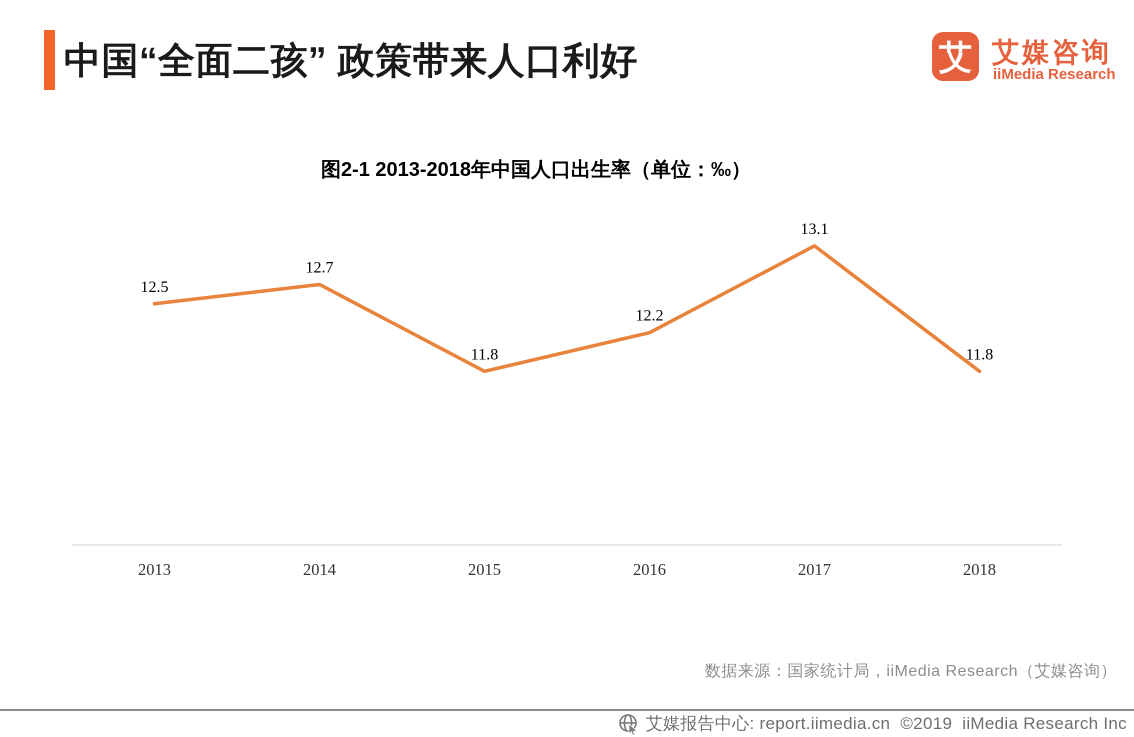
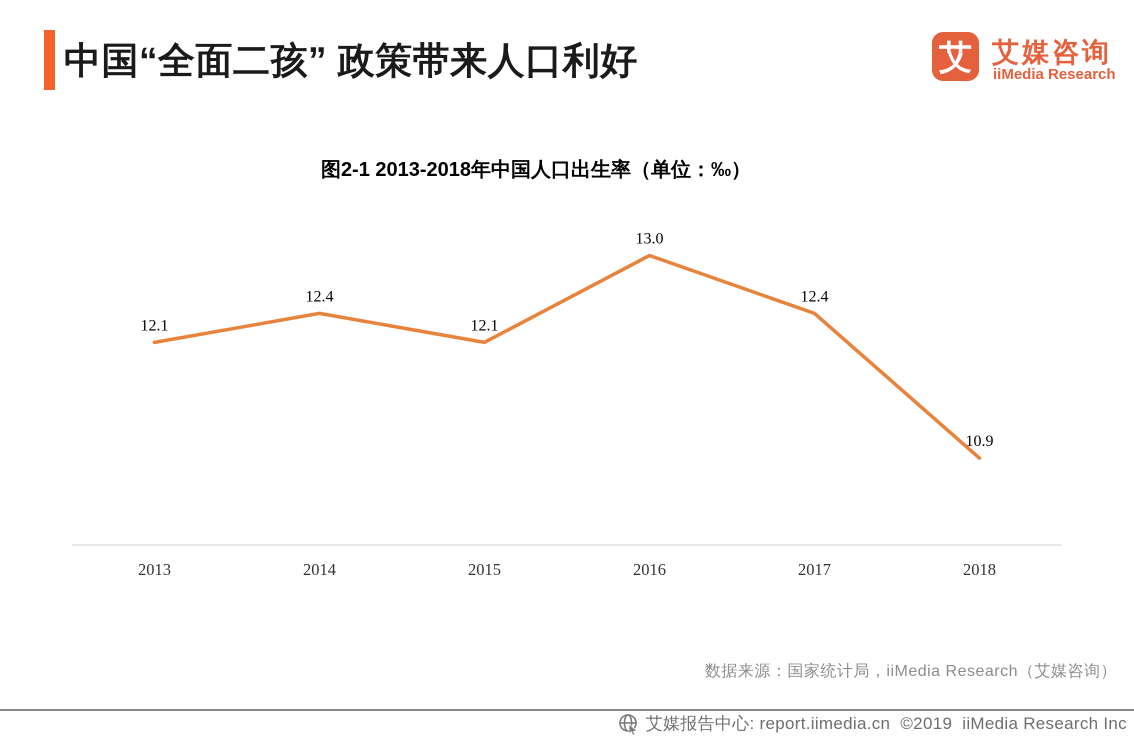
2013: 12.5 -> 12.1
2014: 12.7 -> 12.4
2015: 11.8 -> 12.1
2016: 12.2 -> 13.0
2017: 13.1 -> 12.4
2018: 11.8 -> 10.9
